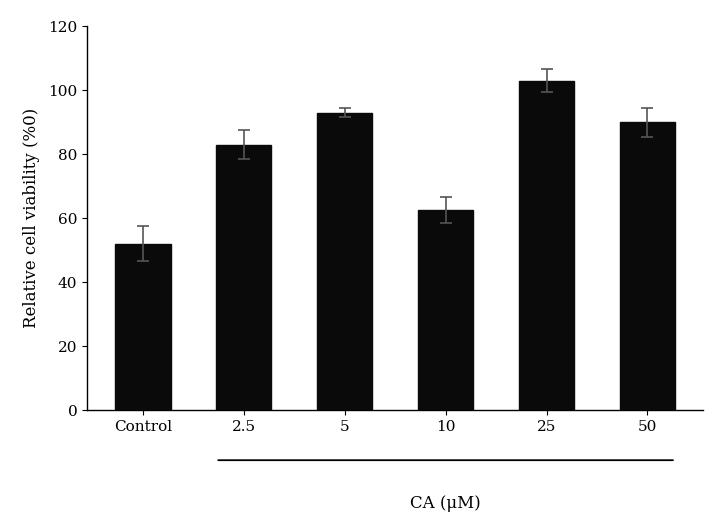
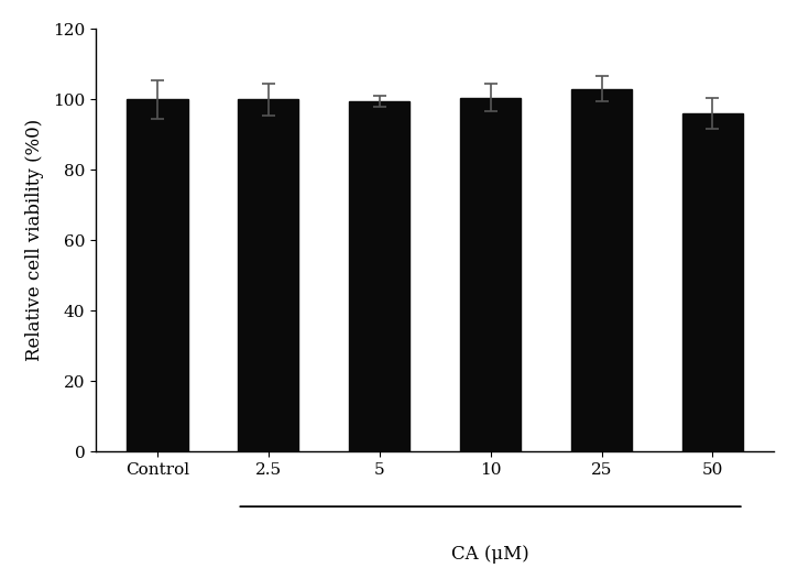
Control: 52.0 -> 100.0
2.5: 83.0 -> 100.0
5: 93.0 -> 99.5
10: 62.5 -> 100.5
50: 90.0 -> 96.0
